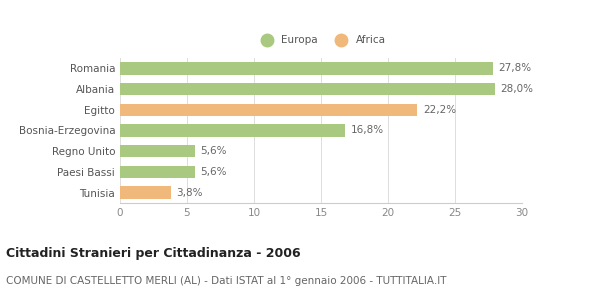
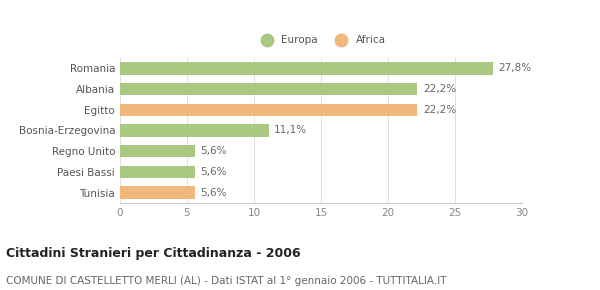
Albania: 28,0% -> 22,2%
Bosnia-Erzegovina: 16,8% -> 11,1%
Tunisia: 3,8% -> 5,6%
